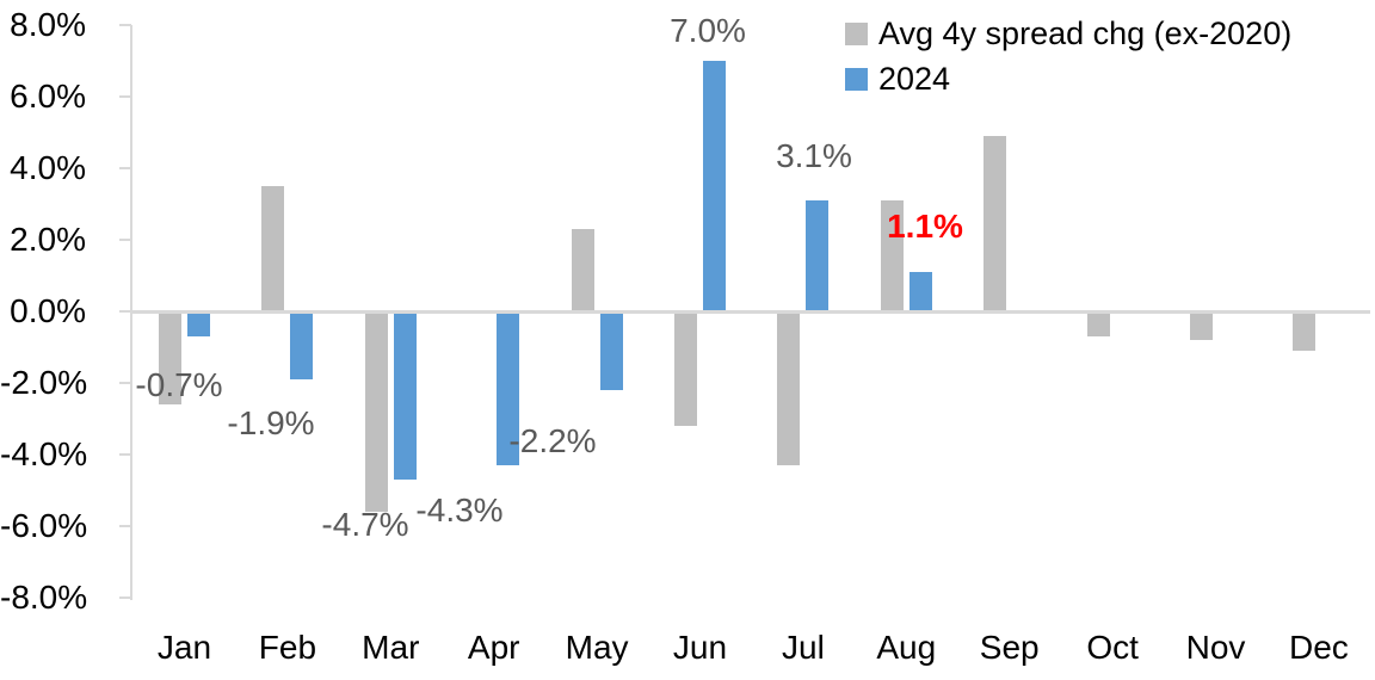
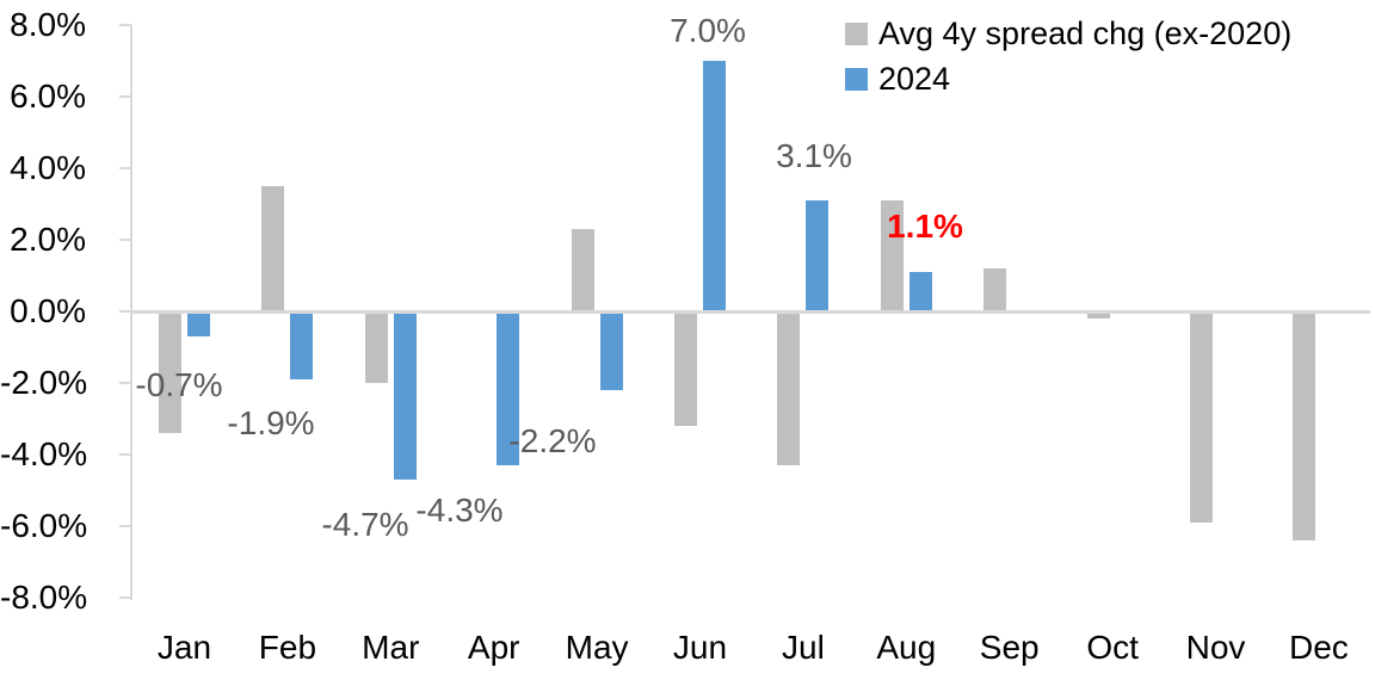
Avg 4y spread chg (ex-2020)/Jan: -2.6% -> -3.4%
Avg 4y spread chg (ex-2020)/Mar: -5.6% -> -2.0%
Avg 4y spread chg (ex-2020)/Sep: 4.9% -> 1.2%
Avg 4y spread chg (ex-2020)/Oct: -0.7% -> -0.2%
Avg 4y spread chg (ex-2020)/Nov: -0.8% -> -5.9%
Avg 4y spread chg (ex-2020)/Dec: -1.1% -> -6.4%
